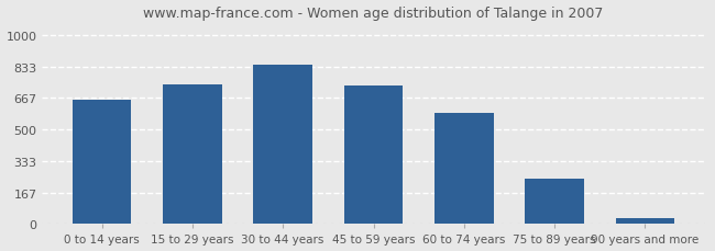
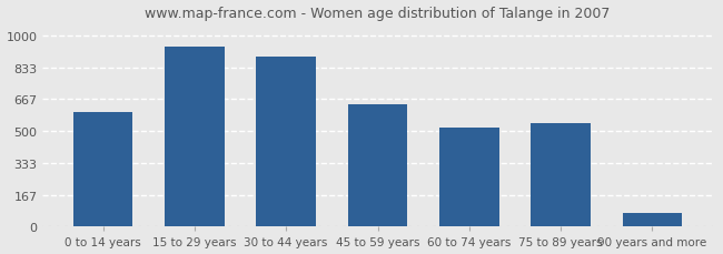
0 to 14 years: 660 -> 600
15 to 29 years: 740 -> 940
30 to 44 years: 840 -> 890
45 to 59 years: 730 -> 640
60 to 74 years: 590 -> 520
75 to 89 years: 240 -> 540
90 years and more: 30 -> 70
